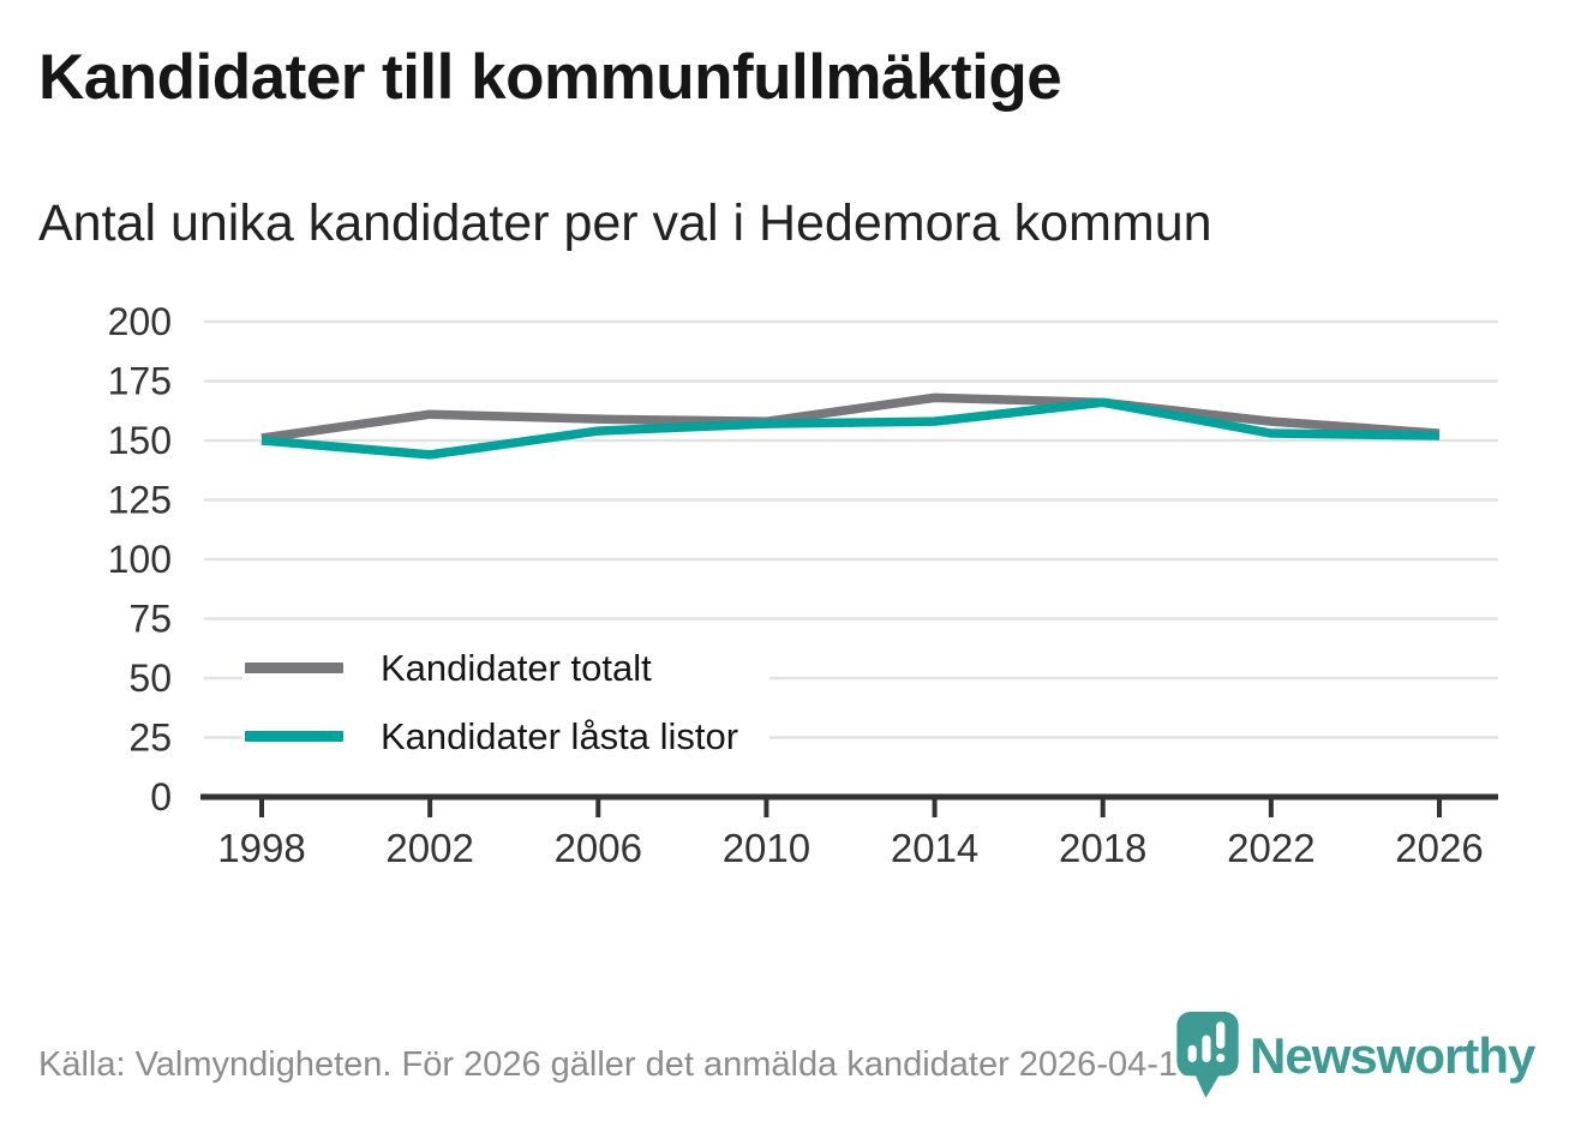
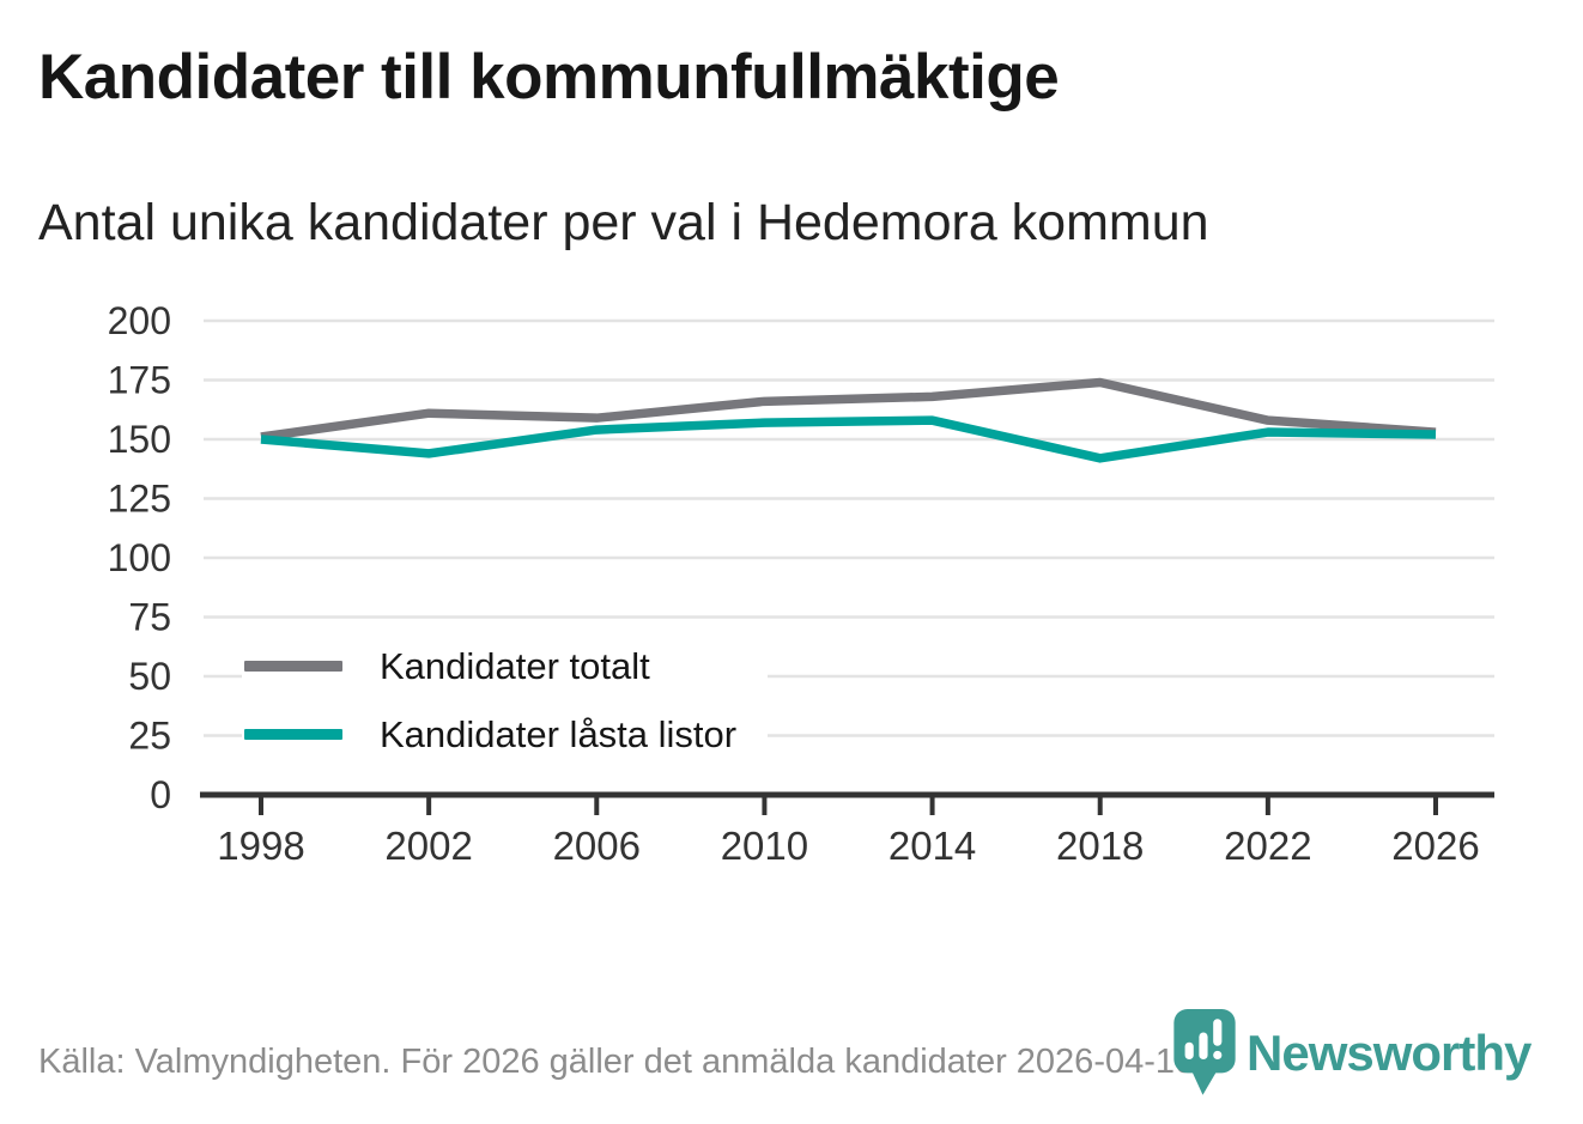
Kandidater totalt/2010: 158 -> 166
Kandidater totalt/2018: 166 -> 174
Kandidater låsta listor/2018: 166 -> 142
